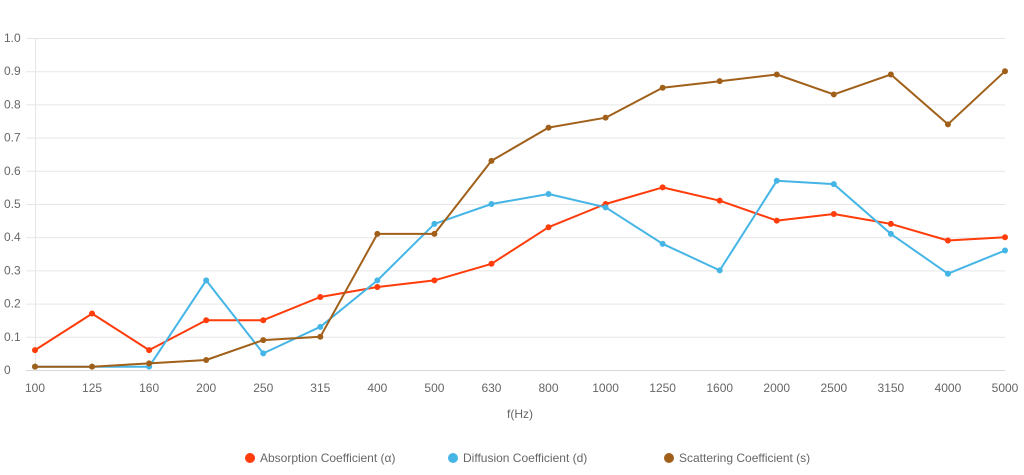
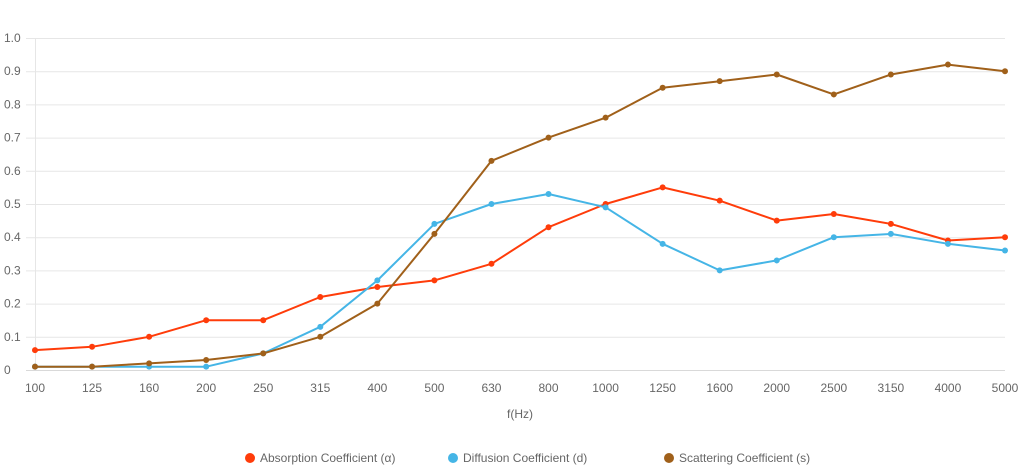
Absorption Coefficient (α)/125: 0.17 -> 0.07
Absorption Coefficient (α)/160: 0.06 -> 0.10
Diffusion Coefficient (d)/200: 0.27 -> 0.01
Scattering Coefficient (s)/250: 0.09 -> 0.05
Scattering Coefficient (s)/400: 0.41 -> 0.20
Scattering Coefficient (s)/800: 0.73 -> 0.70
Diffusion Coefficient (d)/2000: 0.57 -> 0.33
Diffusion Coefficient (d)/2500: 0.56 -> 0.40
Diffusion Coefficient (d)/4000: 0.29 -> 0.38
Scattering Coefficient (s)/4000: 0.74 -> 0.92
